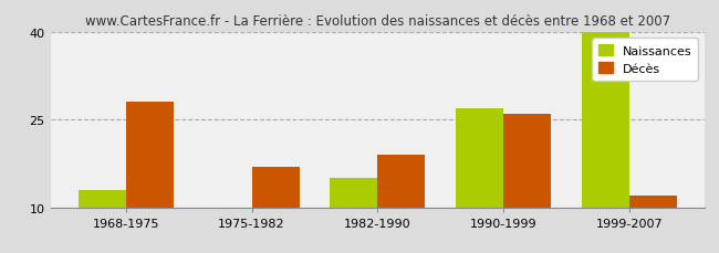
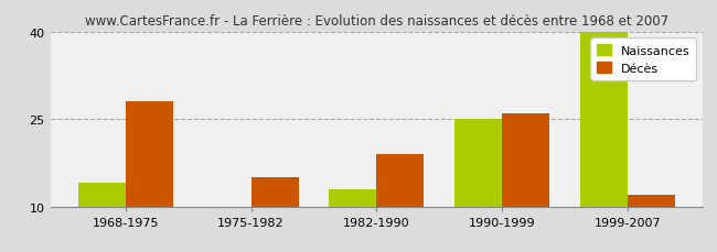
Naissances/1968-1975: 13 -> 14
Décès/1975-1982: 17 -> 15
Naissances/1982-1990: 15 -> 13
Naissances/1990-1999: 27 -> 25
